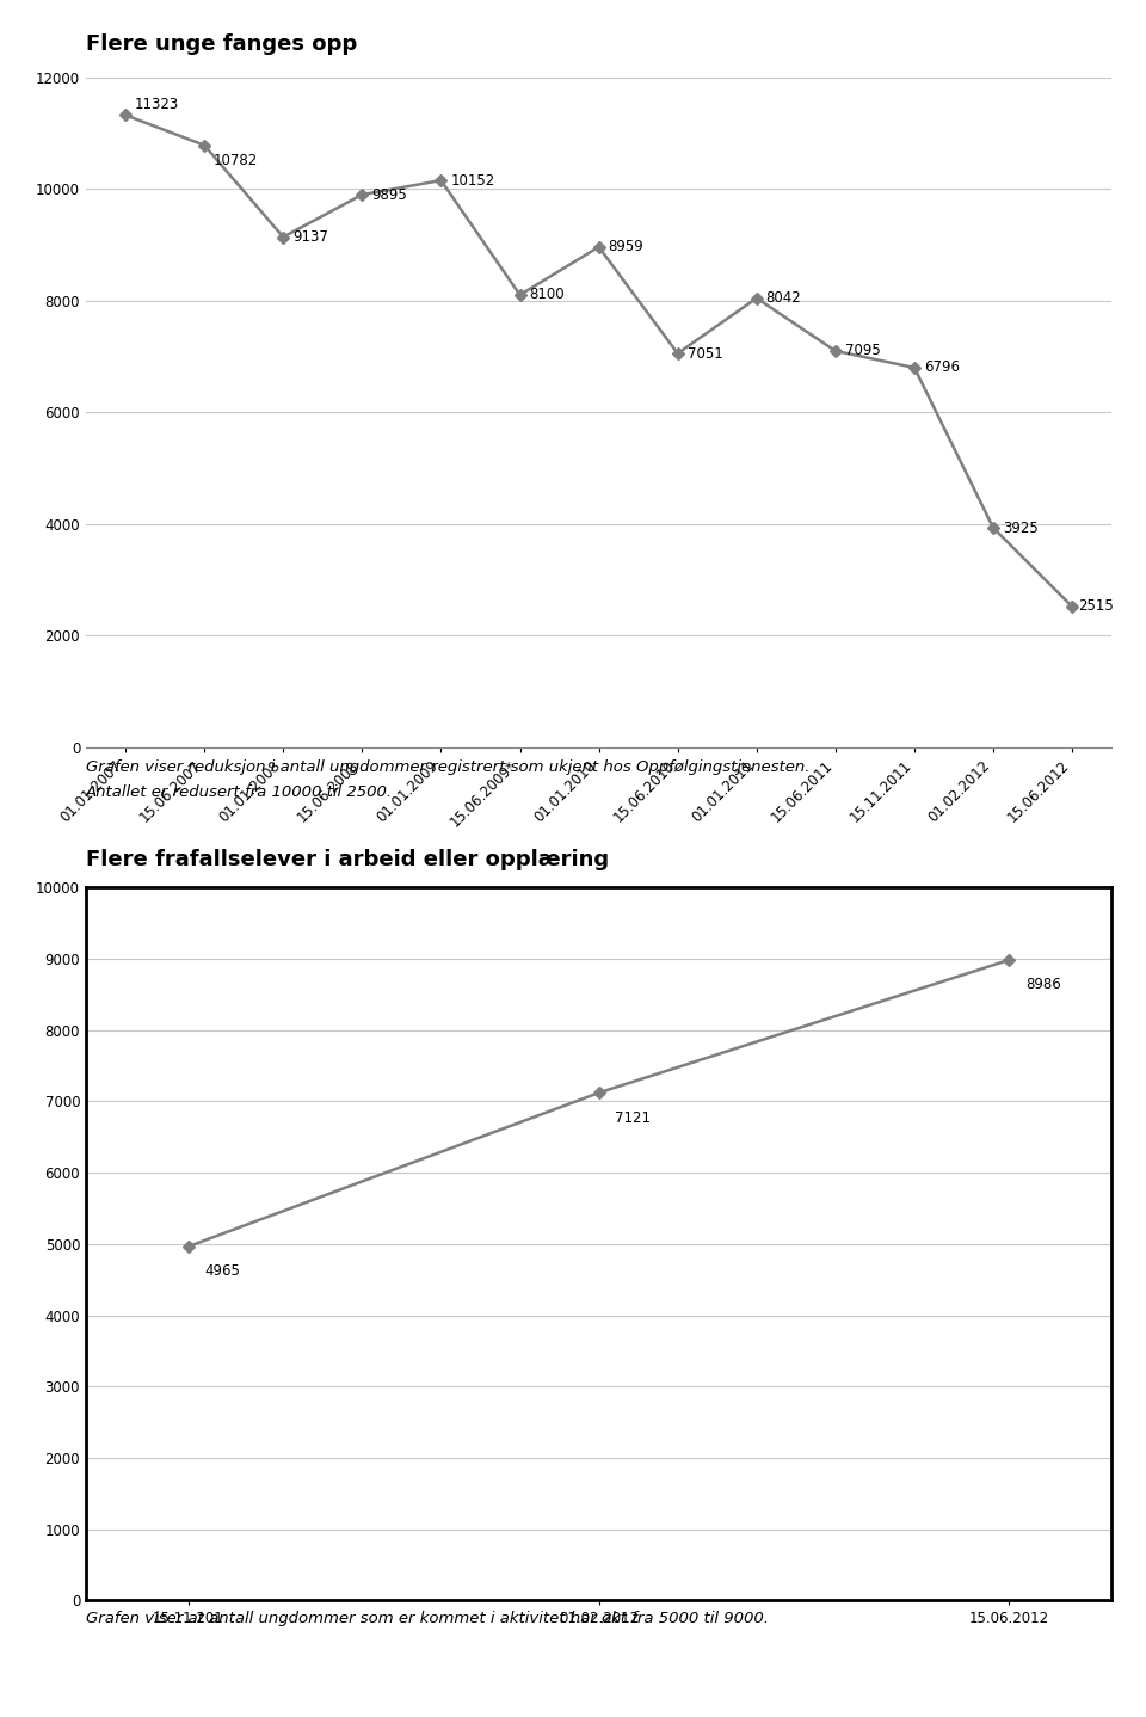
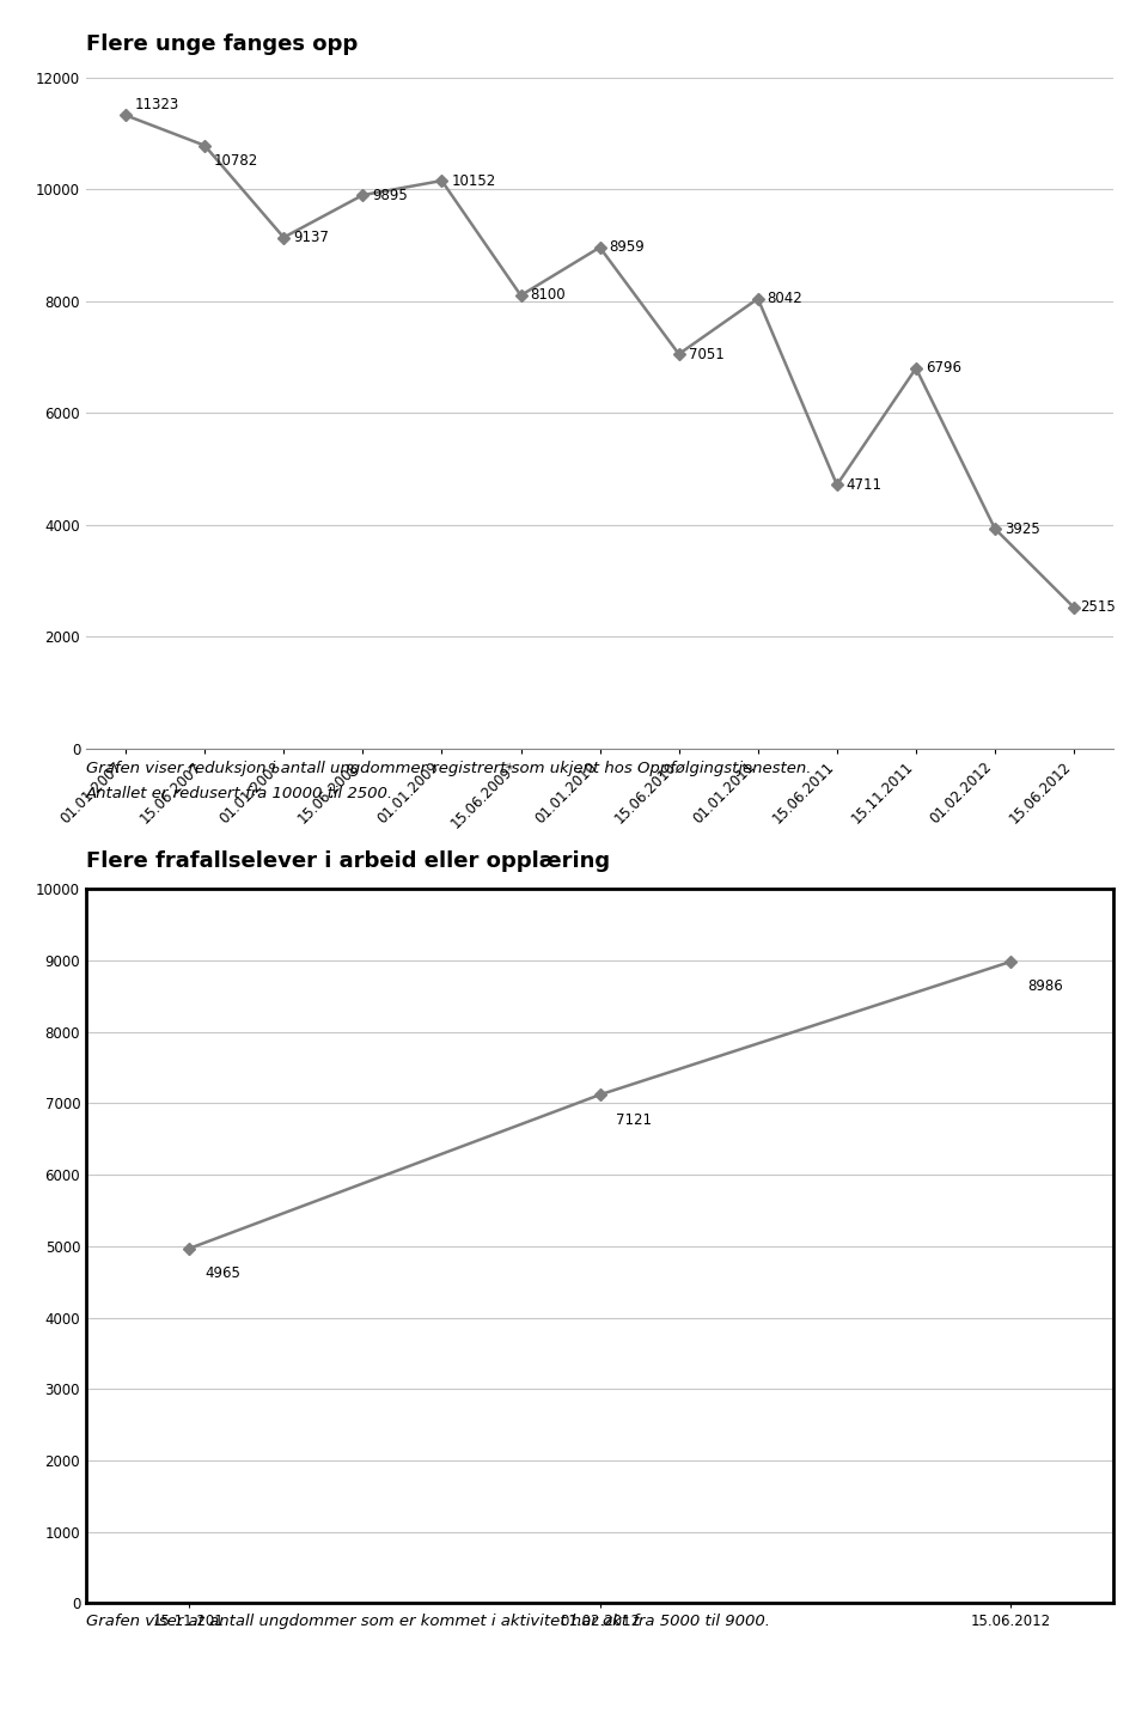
15.06.2011: 7095 -> 4711
